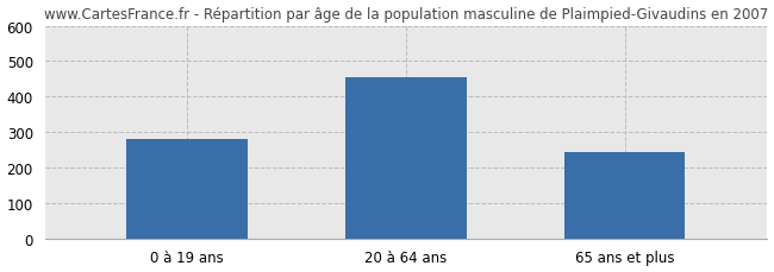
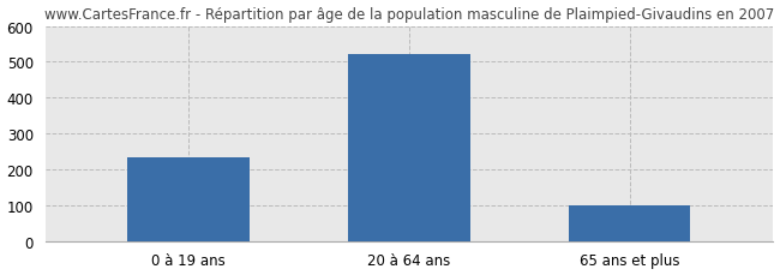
0 à 19 ans: 280 -> 232
20 à 64 ans: 455 -> 520
65 ans et plus: 245 -> 100
